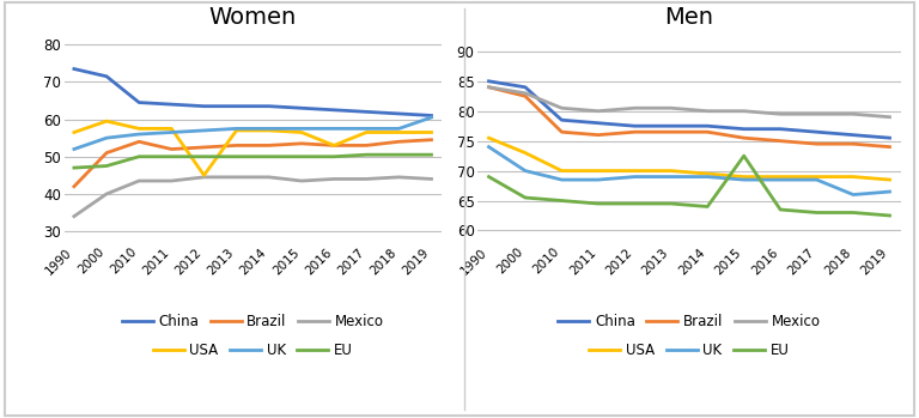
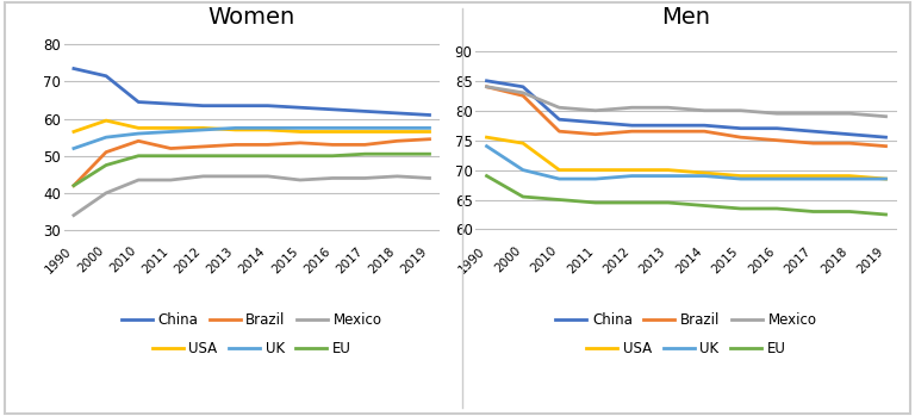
Women/EU/1990: 47.0 -> 42.0
Women/USA/2012: 45.0 -> 57.5
Women/USA/2016: 53.0 -> 56.5
Women/UK/2019: 60.5 -> 57.5
Men/USA/2000: 73.0 -> 74.5
Men/EU/2015: 72.5 -> 63.5
Men/UK/2018: 66.0 -> 68.5
Men/UK/2019: 66.5 -> 68.5
